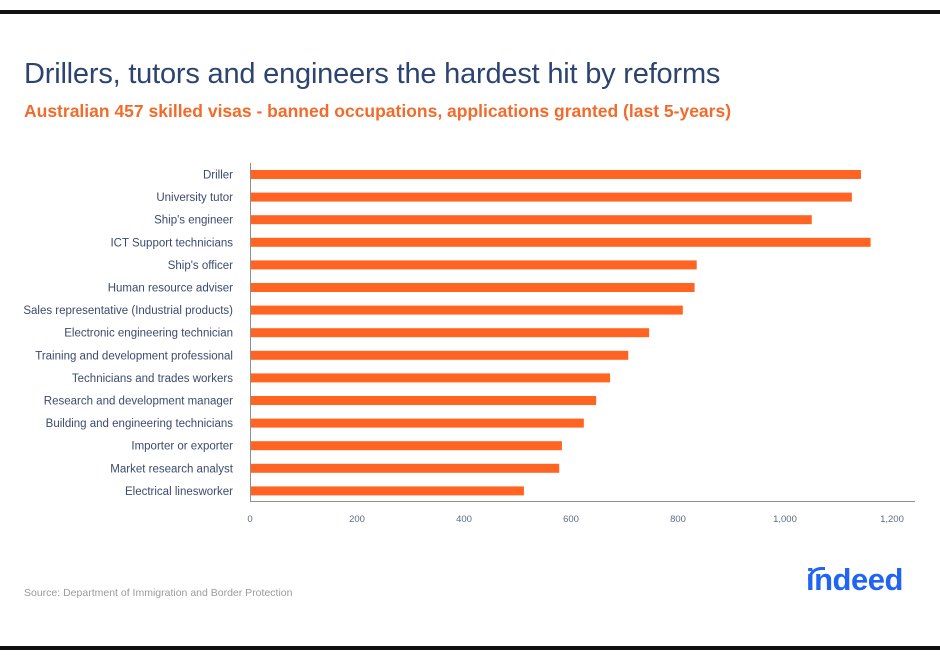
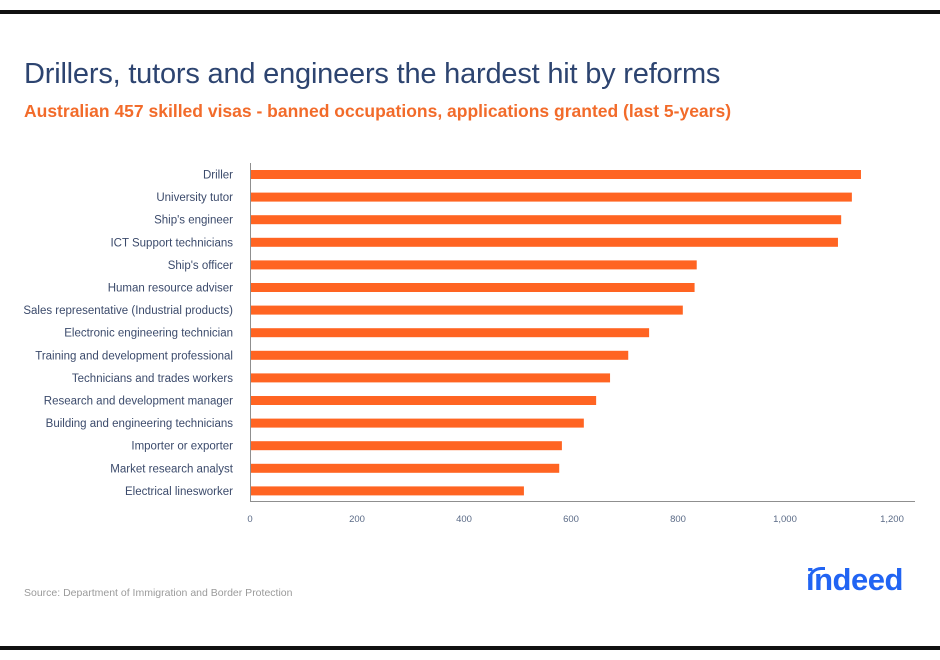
Ship's engineer: 1050 -> 1100
ICT Support technicians: 1160 -> 1100
